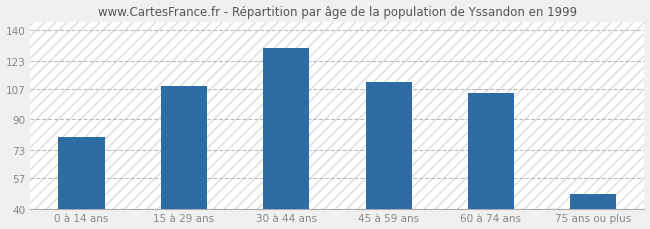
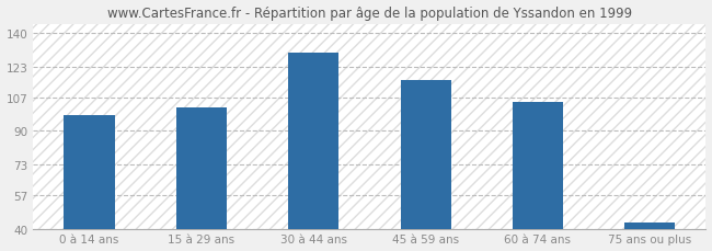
0 à 14 ans: 80 -> 98
15 à 29 ans: 109 -> 102
45 à 59 ans: 111 -> 116
75 ans ou plus: 48 -> 43
